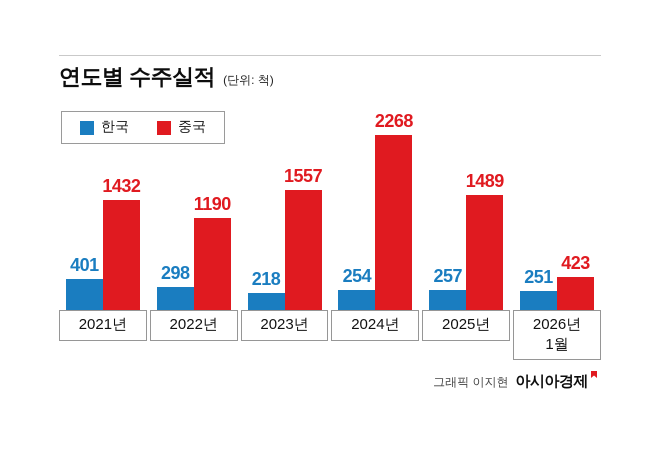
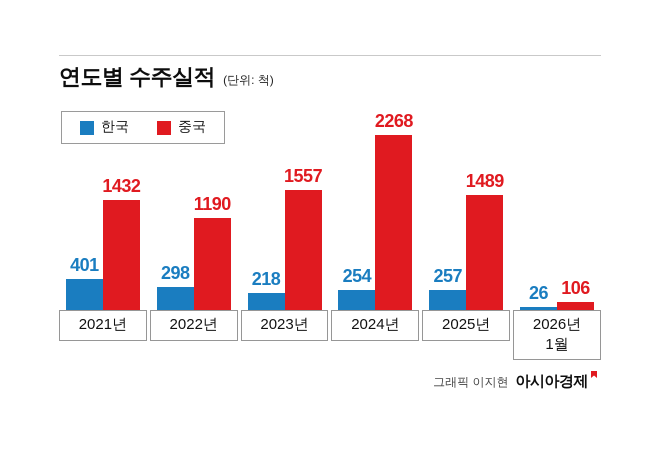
한국/2026년 1월: 251 -> 26
중국/2026년 1월: 423 -> 106
